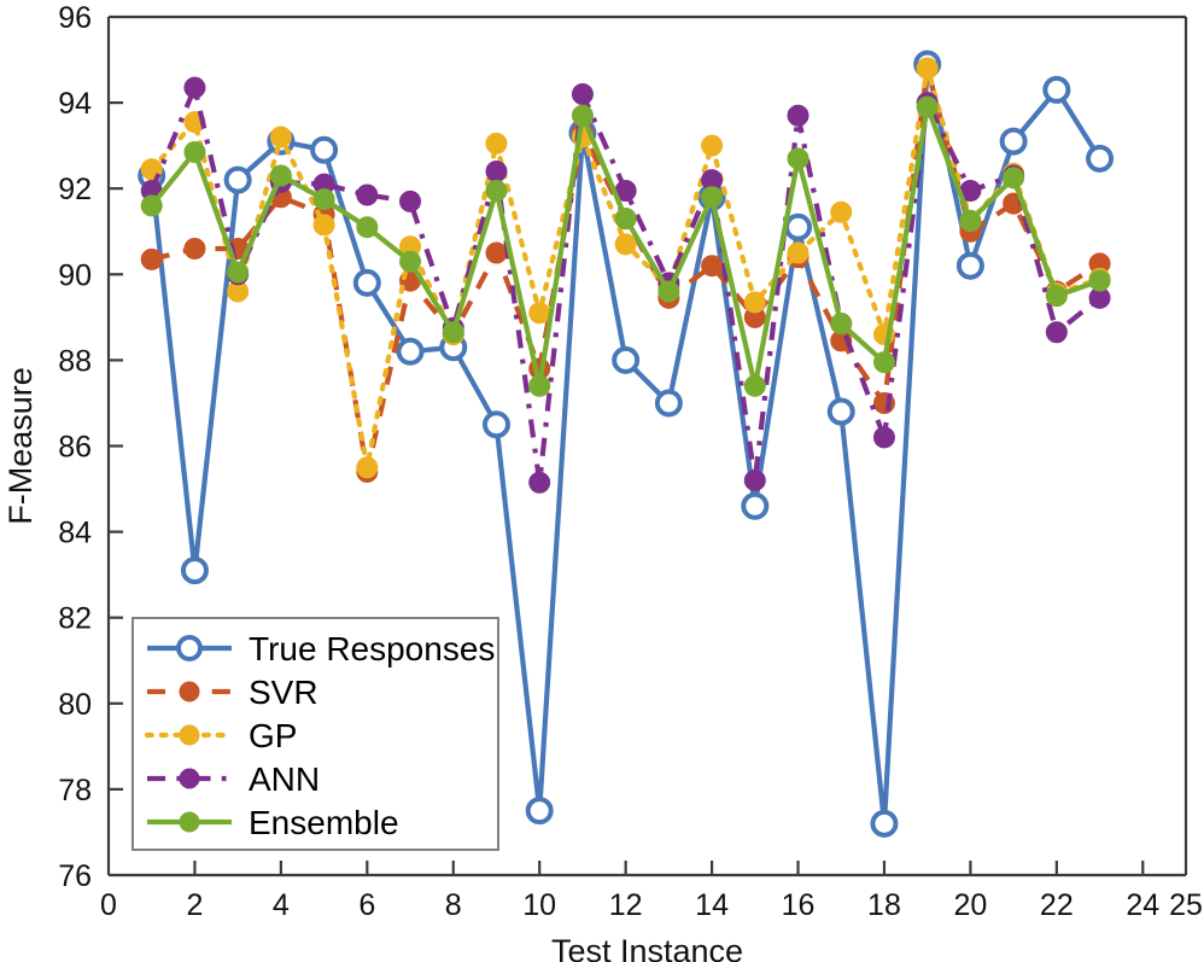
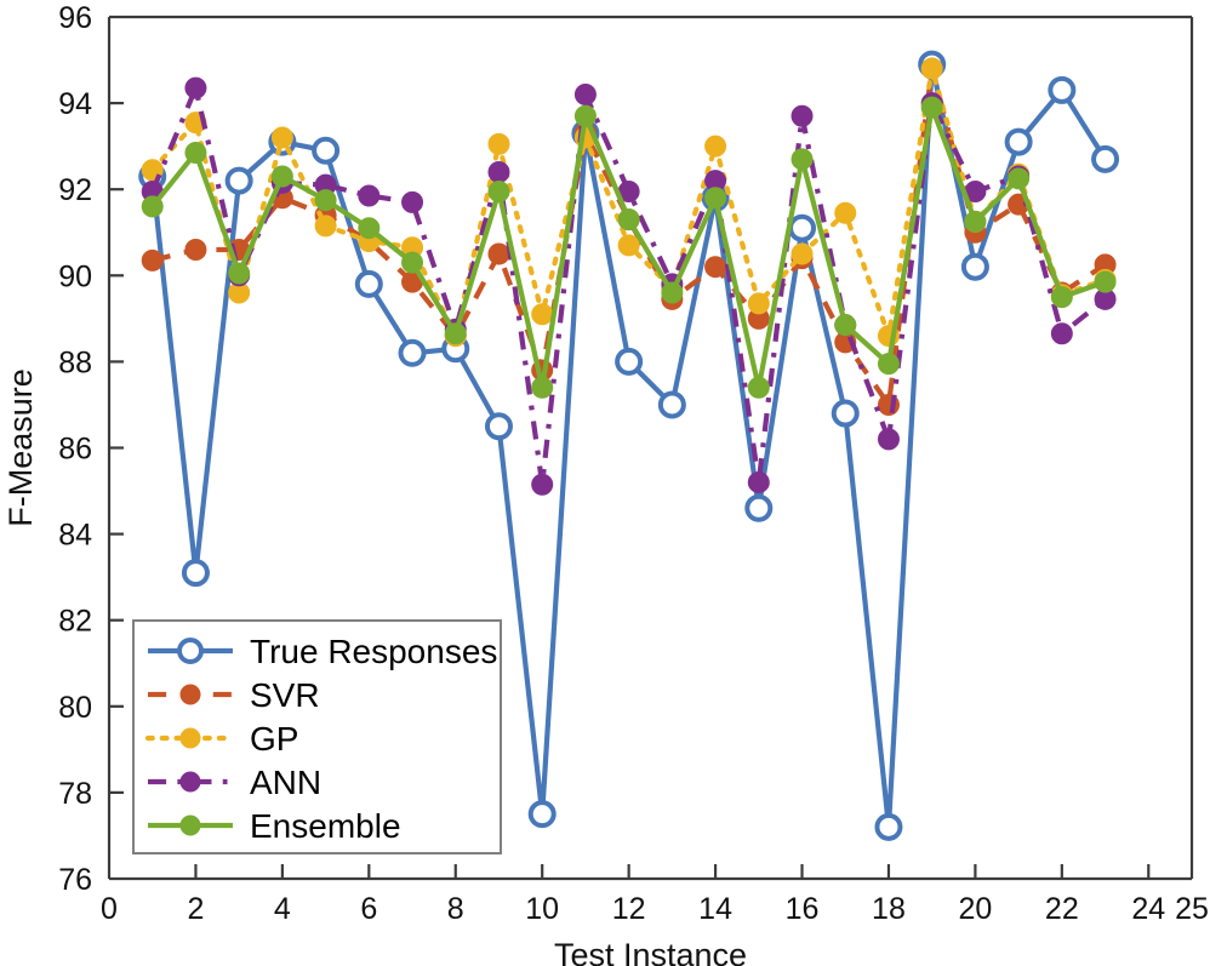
SVR/6: 85.4 -> 90.8
GP/6: 85.5 -> 90.8
